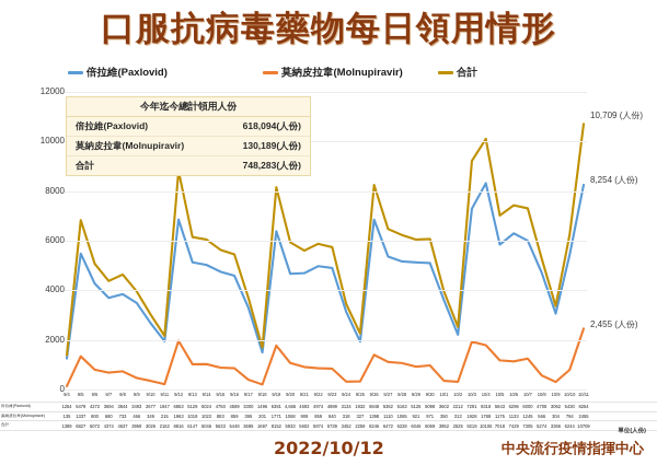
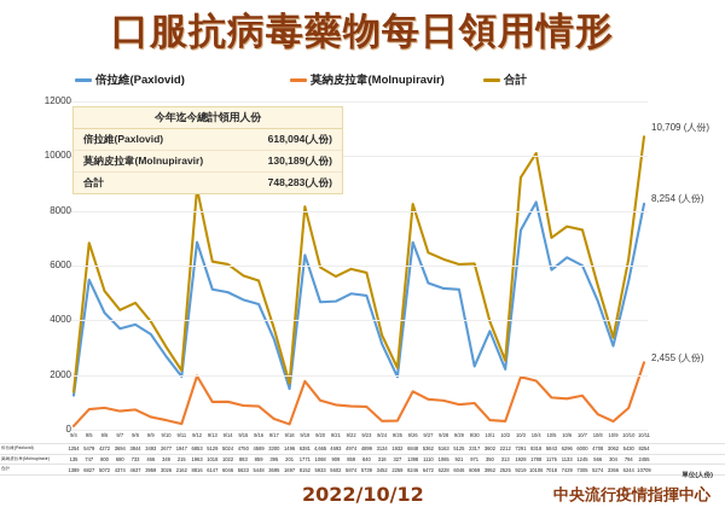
莫納皮拉韋(Molnupiravir)/9/5: 1337 -> 747
倍拉維(Paxlovid)/9/30: 5098 -> 2317
